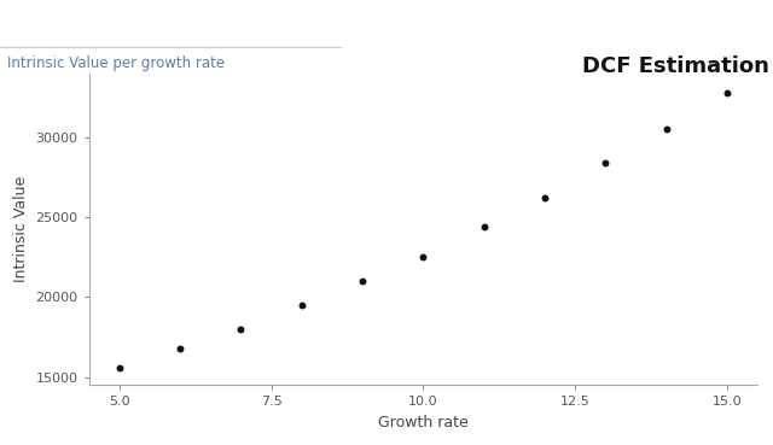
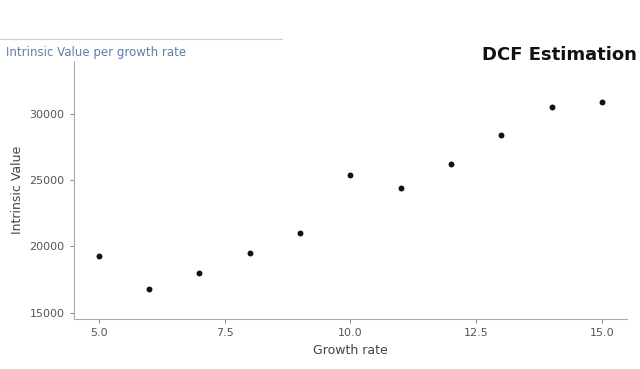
5.0: 15600 -> 19300
10.0: 22500 -> 25400
15.0: 32800 -> 30900
